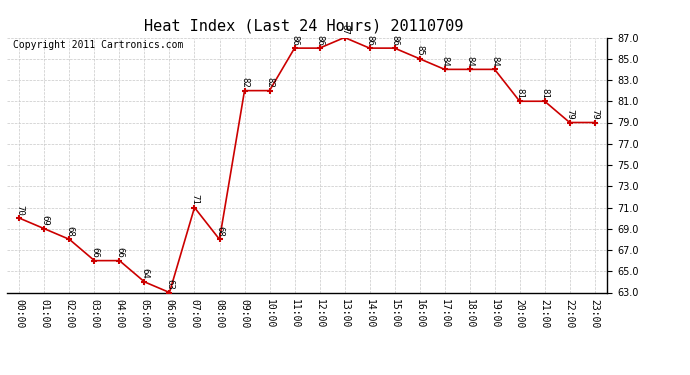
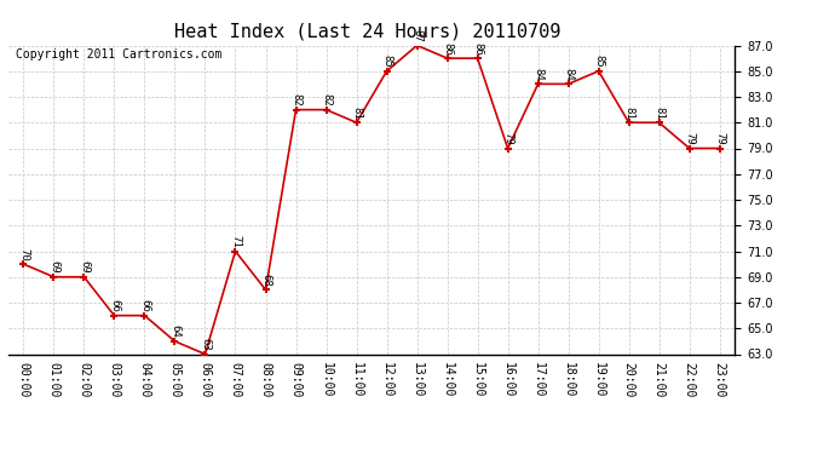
02:00: 68 -> 69
11:00: 86 -> 81
12:00: 86 -> 85
16:00: 85 -> 79
19:00: 84 -> 85
